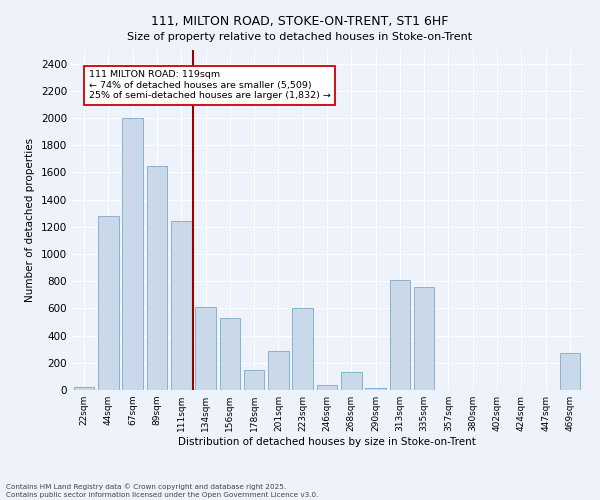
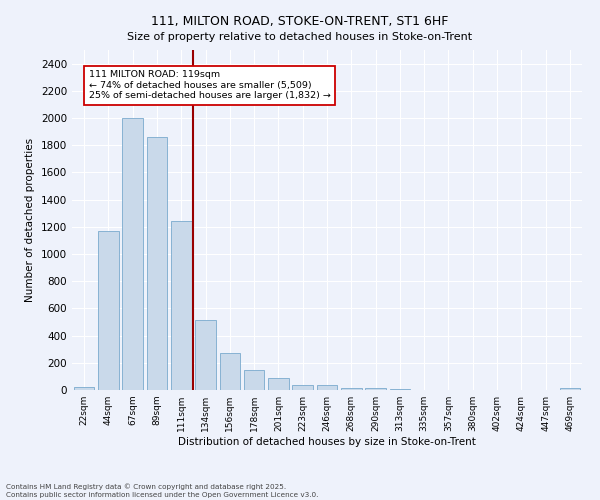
44sqm: 1280 -> 1170
89sqm: 1650 -> 1860
134sqm: 610 -> 520
156sqm: 530 -> 280
201sqm: 290 -> 90
223sqm: 600 -> 40
268sqm: 130 -> 20
313sqm: 810 -> 0
335sqm: 760 -> 0
469sqm: 270 -> 20
